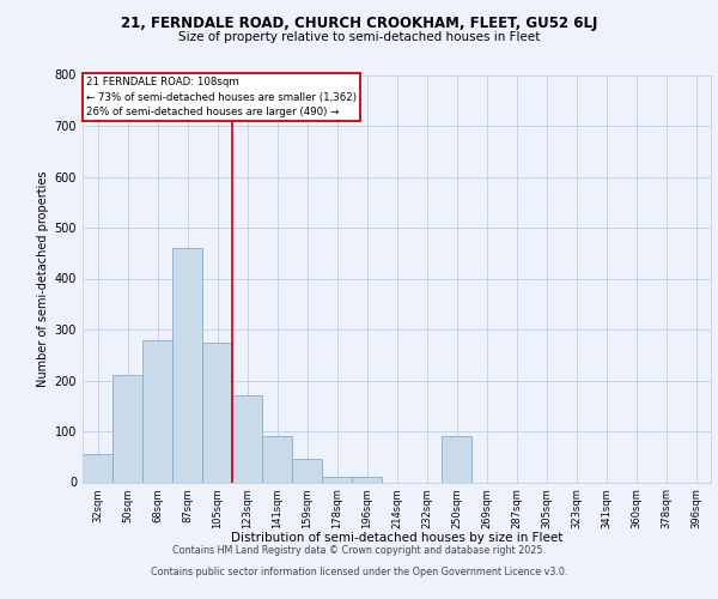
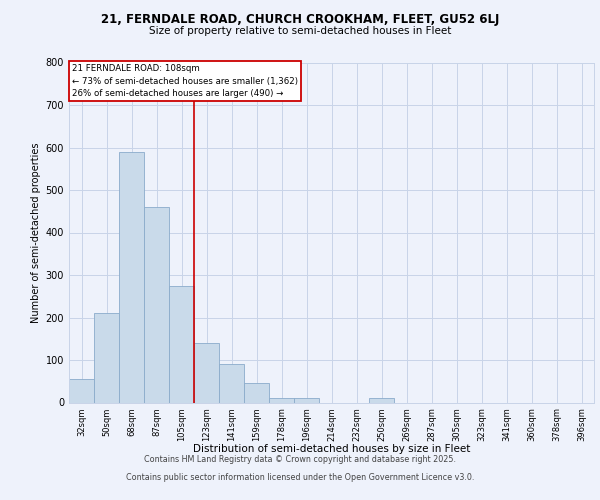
68sqm: 280 -> 590
123sqm: 170 -> 140
250sqm: 90 -> 10
